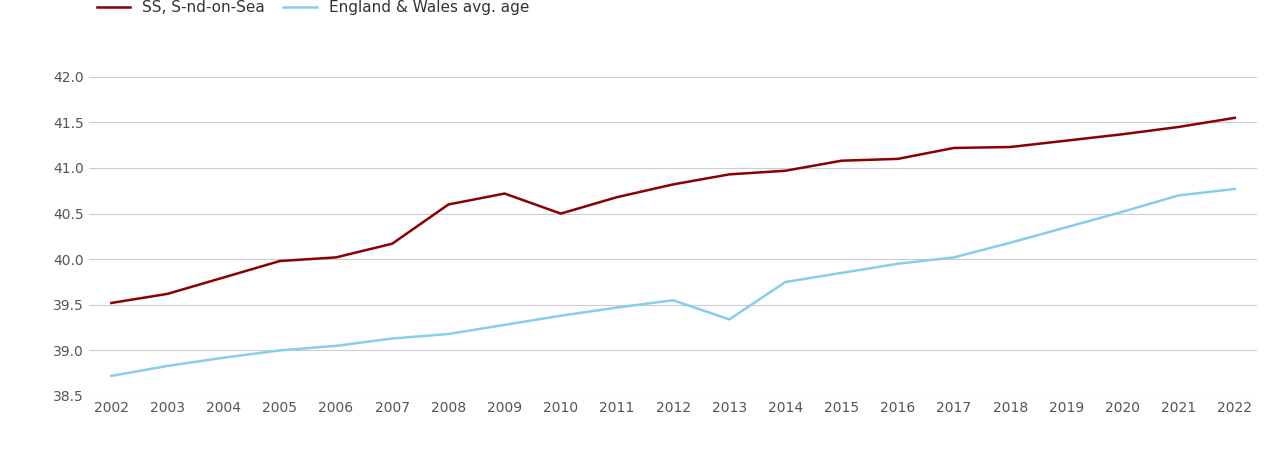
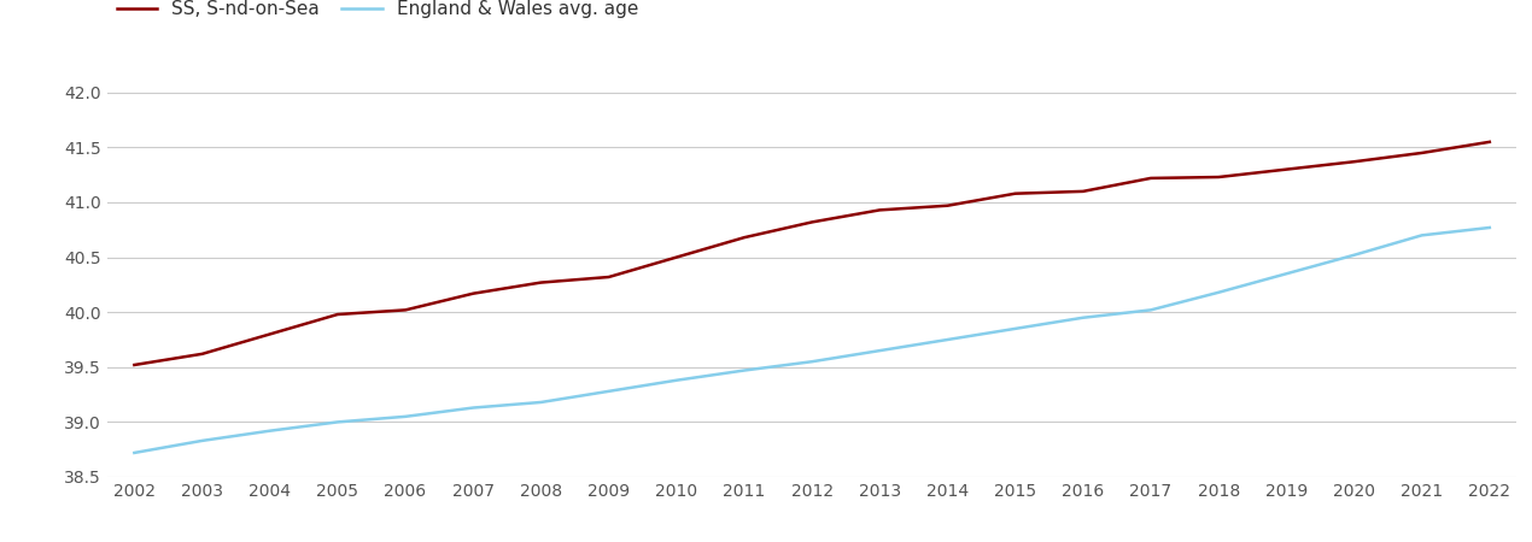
SS, S-nd-on-Sea/2008: 40.60 -> 40.27
SS, S-nd-on-Sea/2009: 40.72 -> 40.32
England & Wales avg. age/2013: 39.34 -> 39.65
